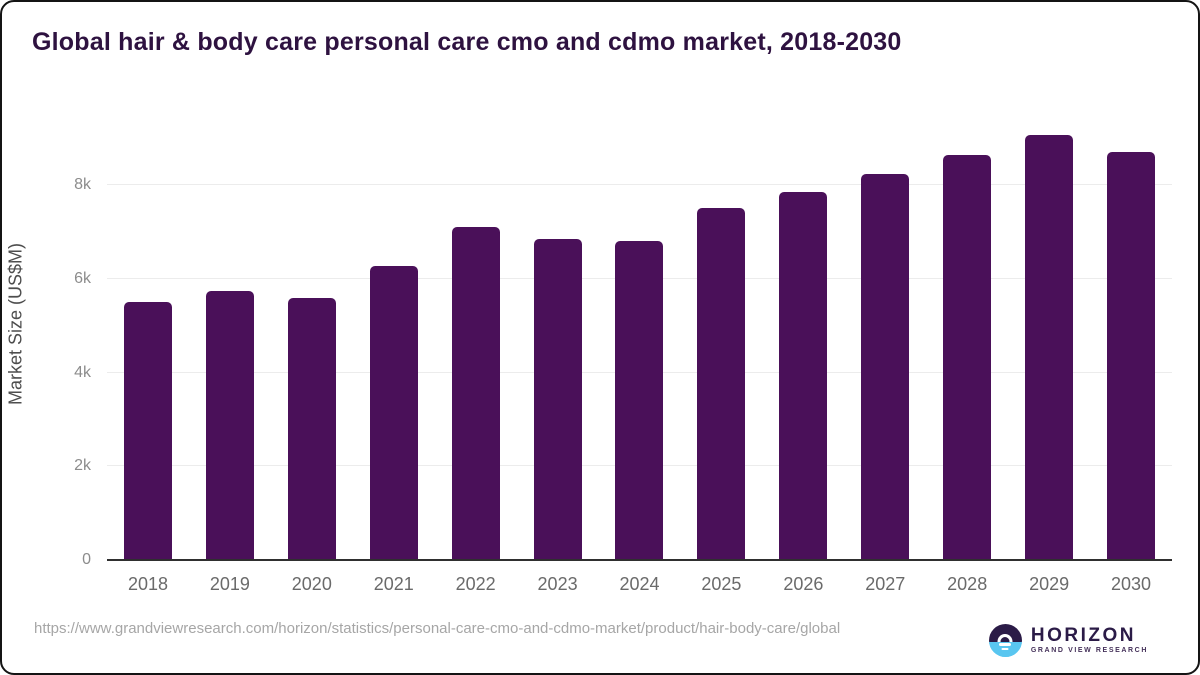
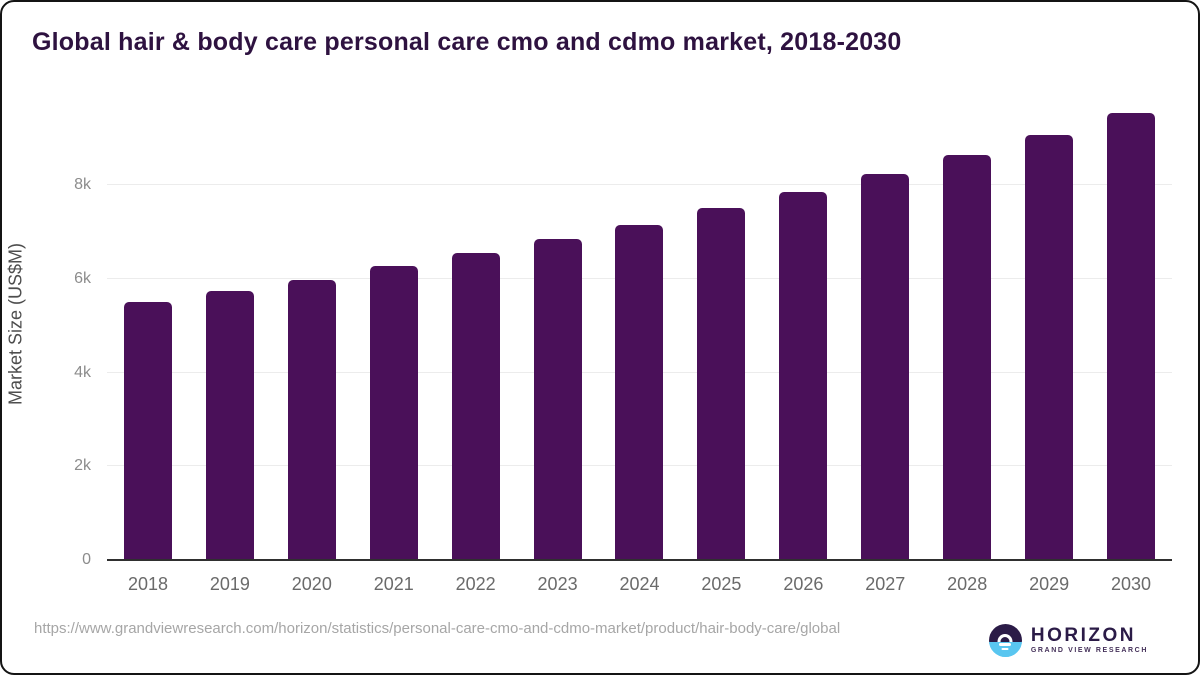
2020: 5.6k -> 6.0k
2022: 7.1k -> 6.6k
2024: 6.8k -> 7.2k
2030: 8.7k -> 9.6k
